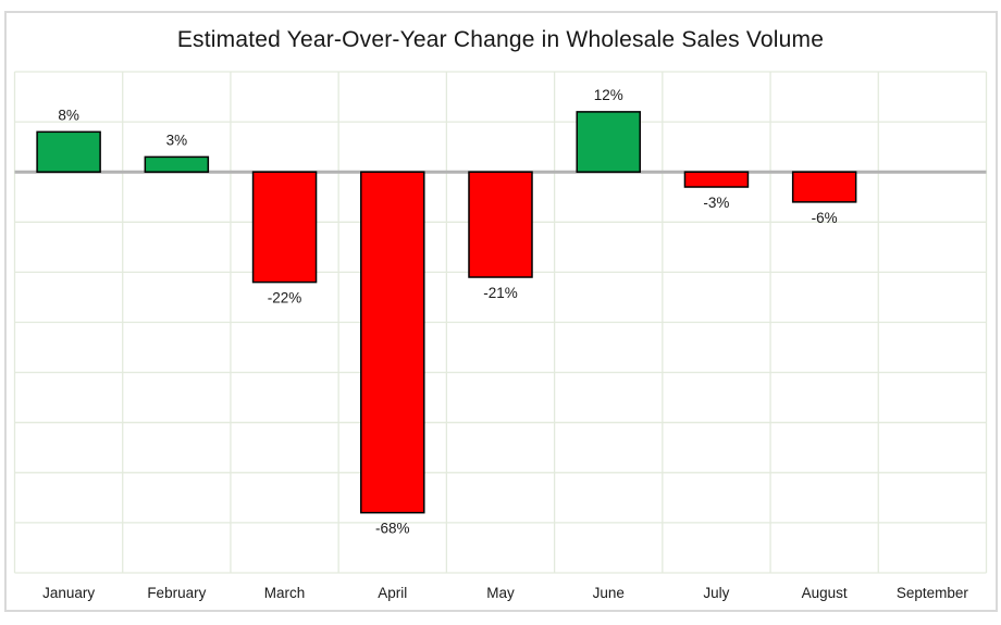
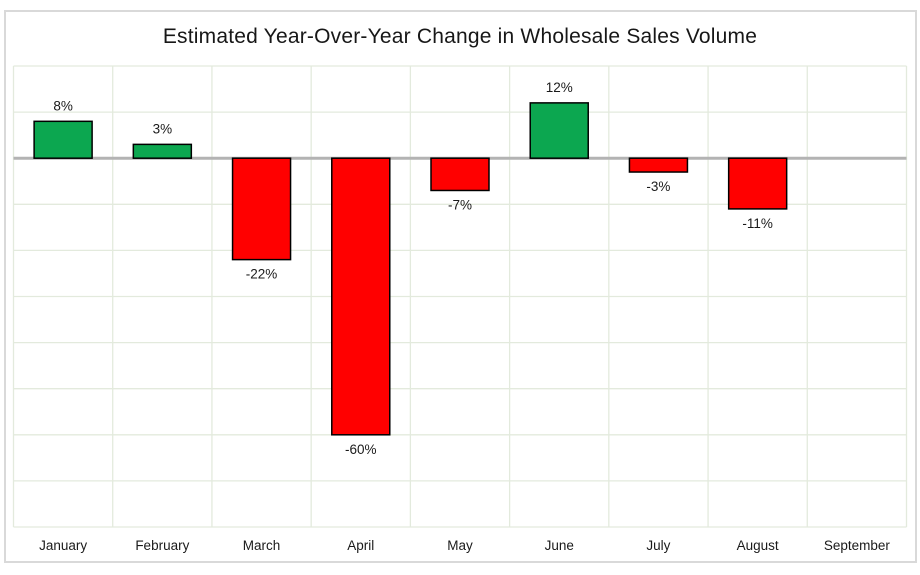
April: -68% -> -60%
May: -21% -> -7%
August: -6% -> -11%
